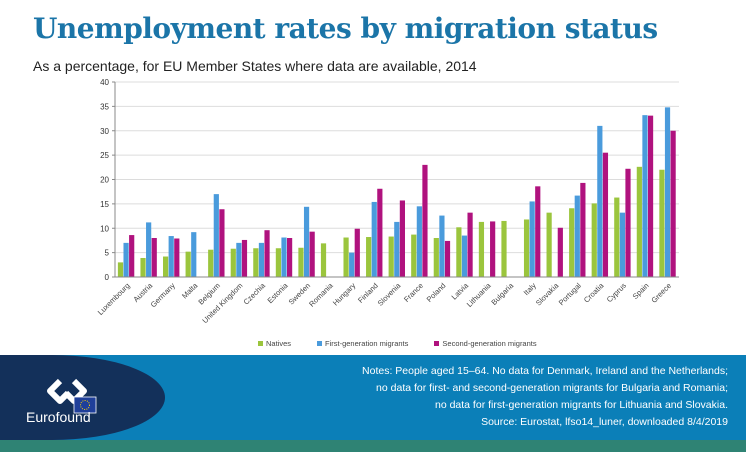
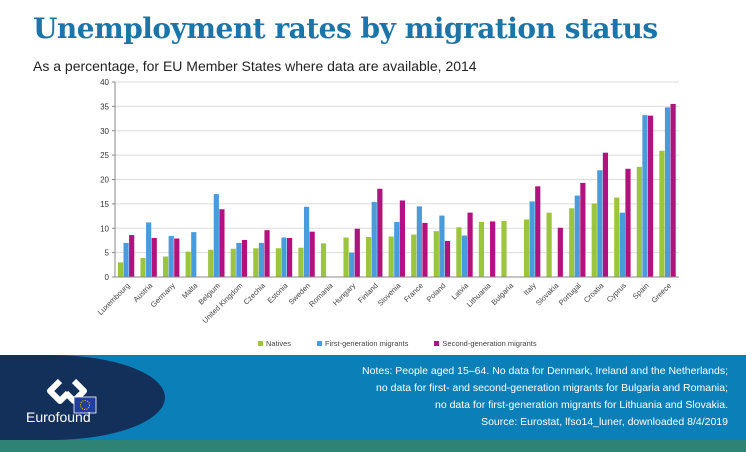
Second-generation migrants/France: 23 -> 11
Natives/Poland: 8 -> 9
First-generation migrants/Croatia: 31 -> 22
Natives/Greece: 22 -> 26
Second-generation migrants/Greece: 30 -> 36
